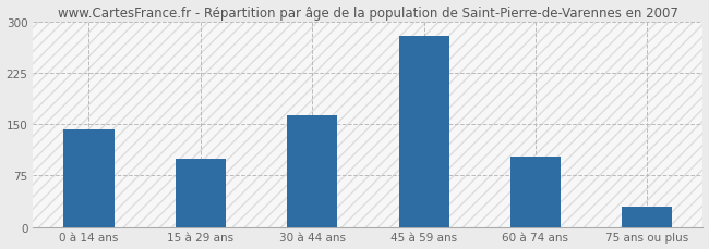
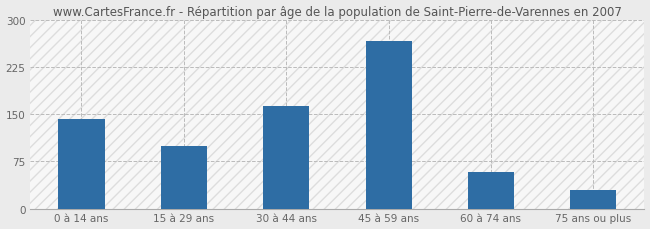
45 à 59 ans: 280 -> 266
60 à 74 ans: 103 -> 58
